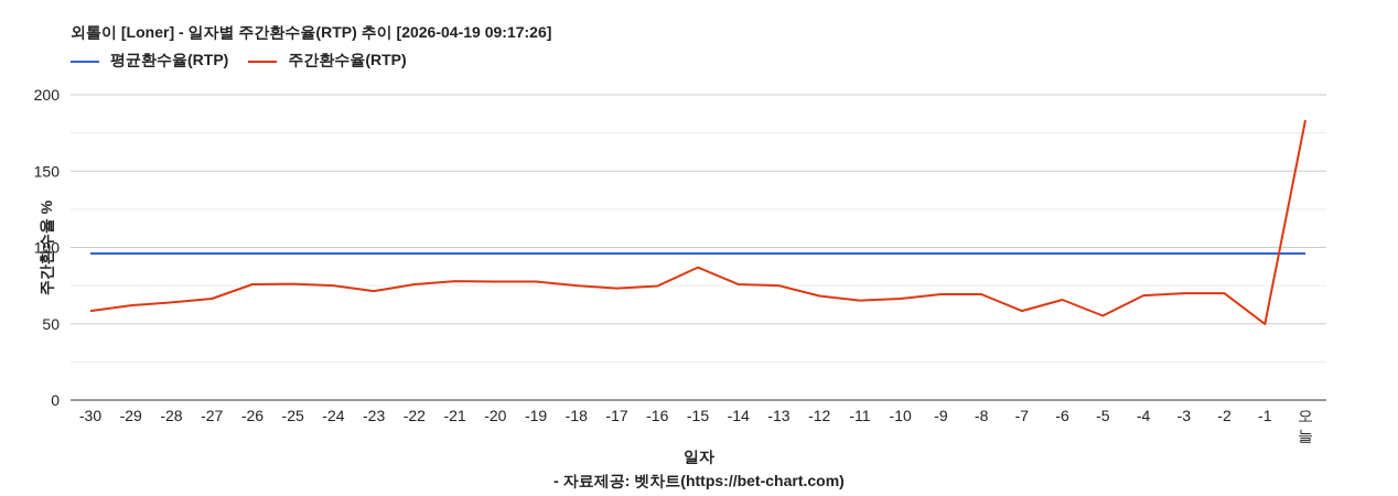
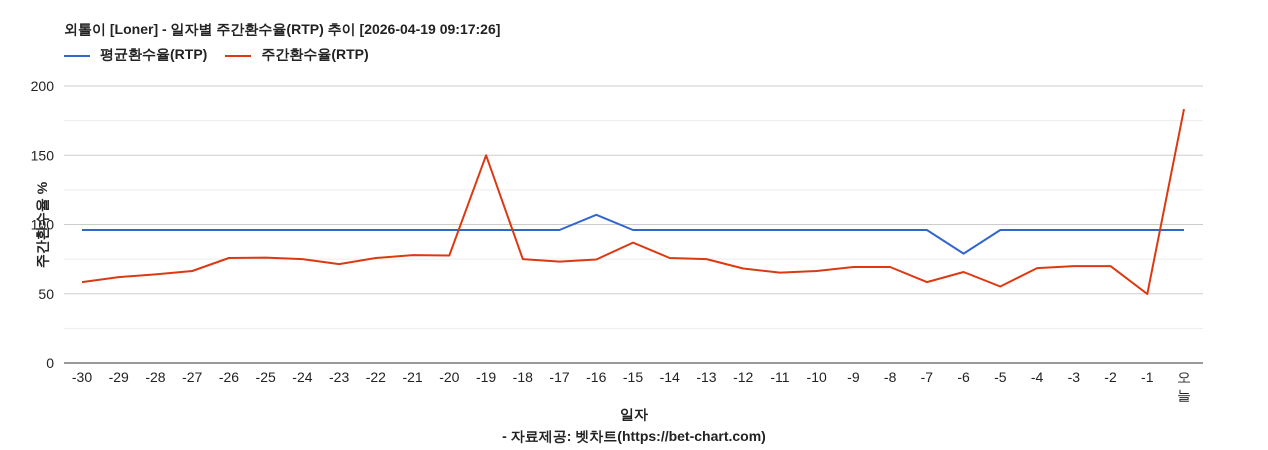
주간환수율(RTP)/-19: 78 -> 150
평균환수율(RTP)/-16: 96 -> 107
평균환수율(RTP)/-6: 96 -> 79
